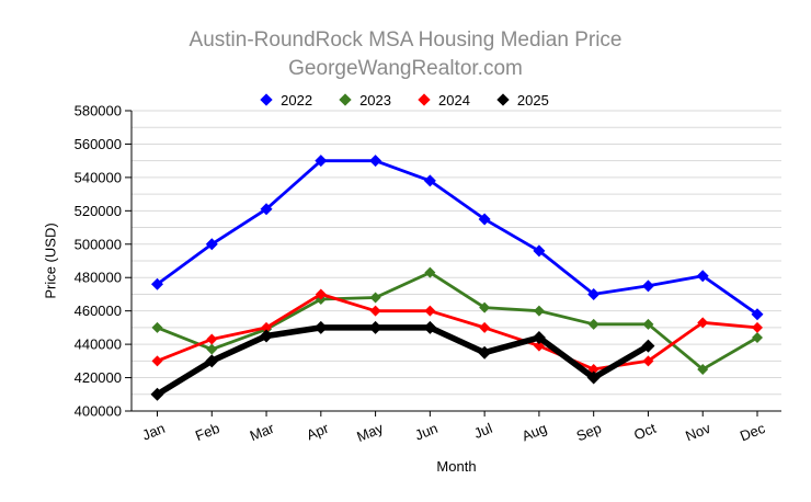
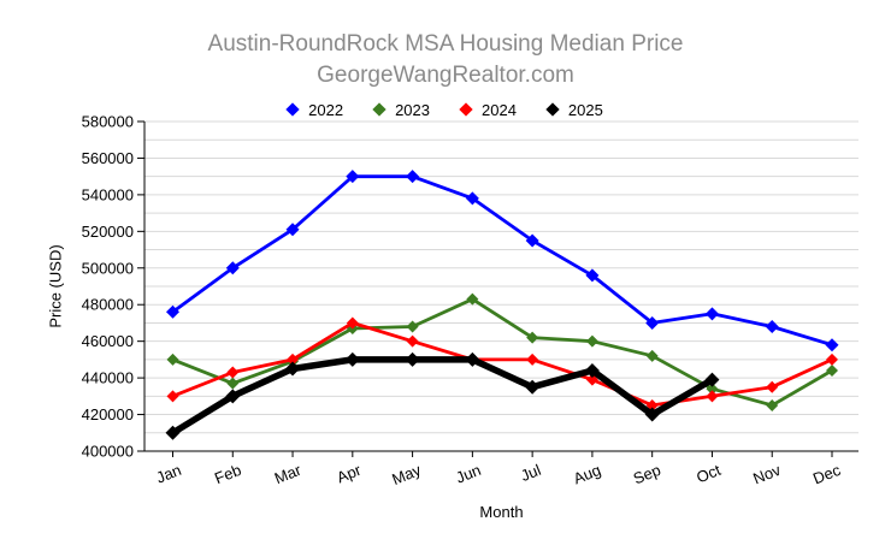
2024/Jun: 460000 -> 450000
2023/Oct: 452000 -> 434000
2022/Nov: 481000 -> 468000
2024/Nov: 453000 -> 435000
